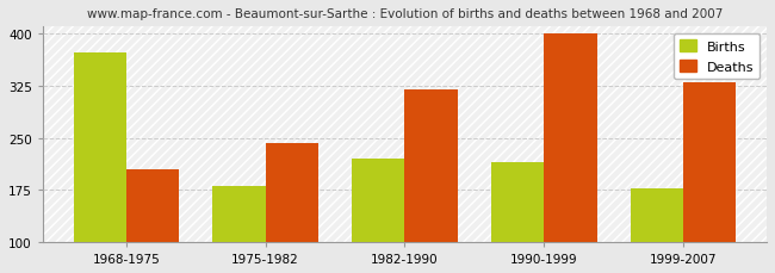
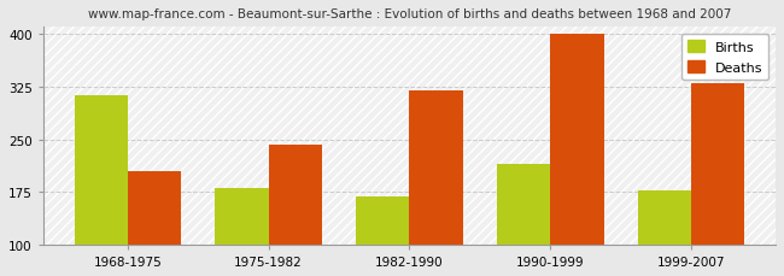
Births/1968-1975: 372 -> 312
Births/1982-1990: 220 -> 168
